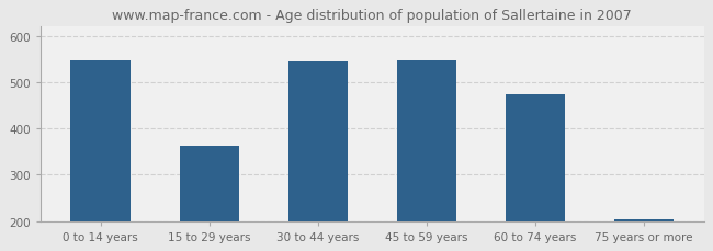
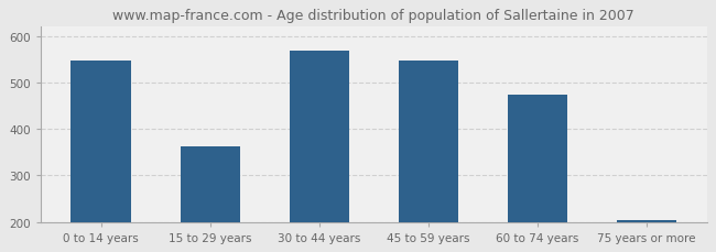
30 to 44 years: 545 -> 568
